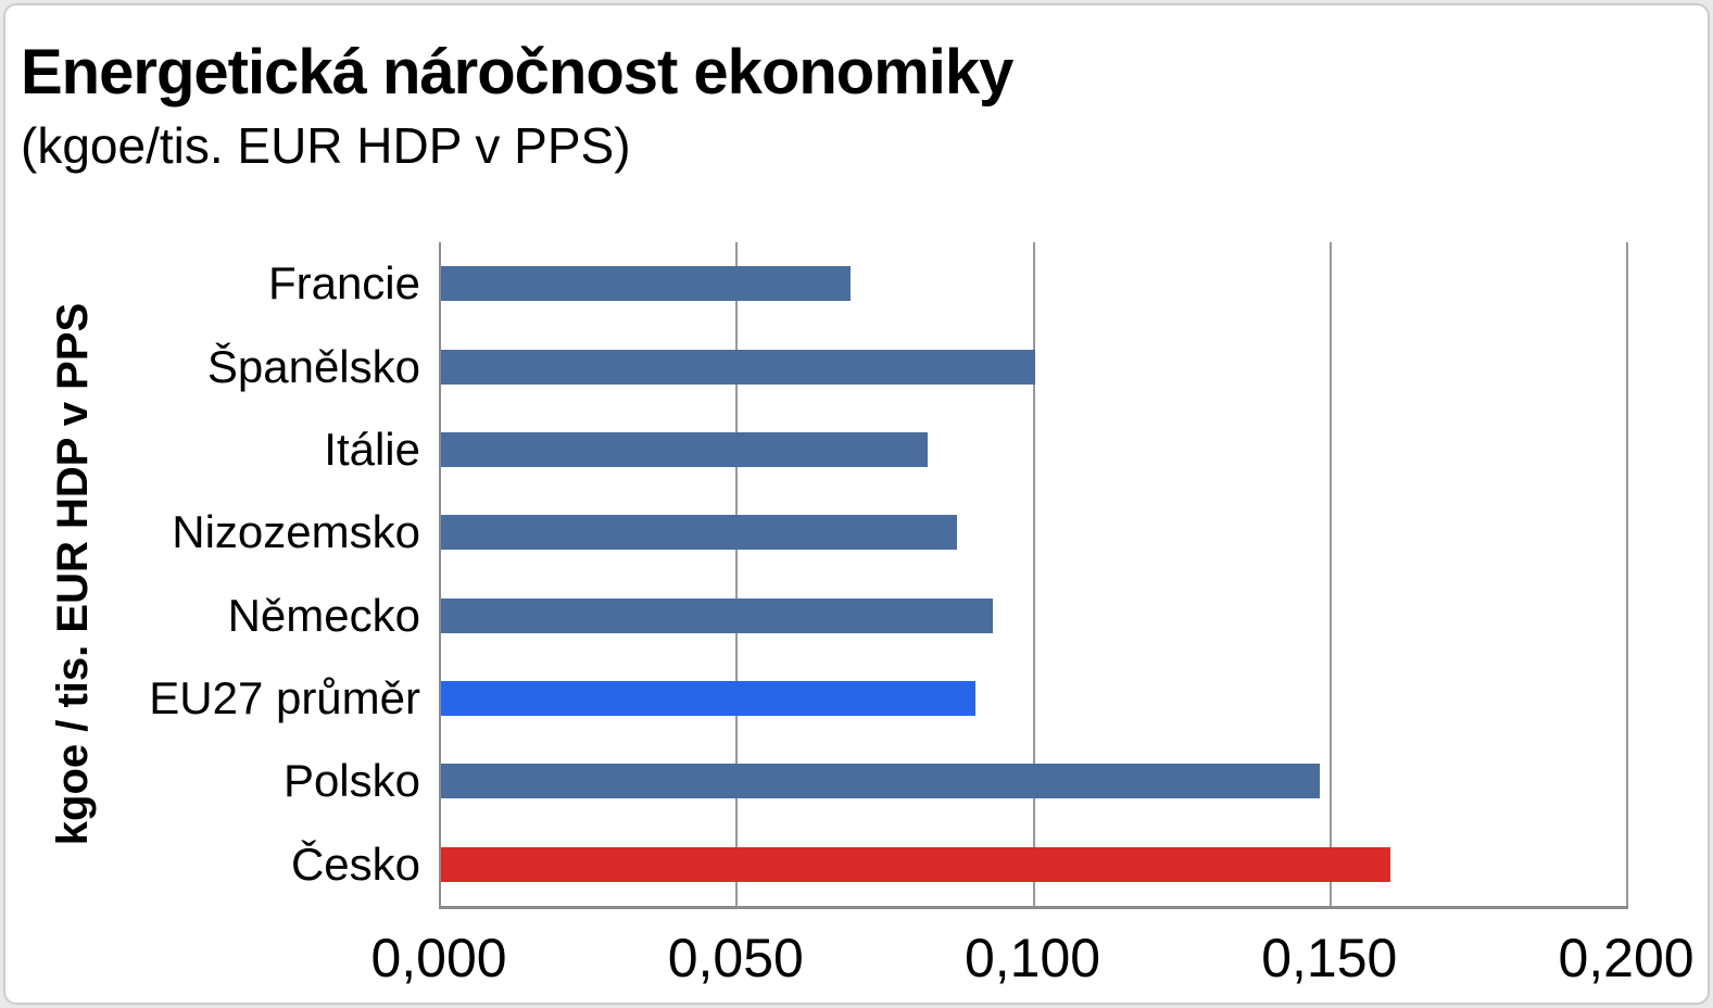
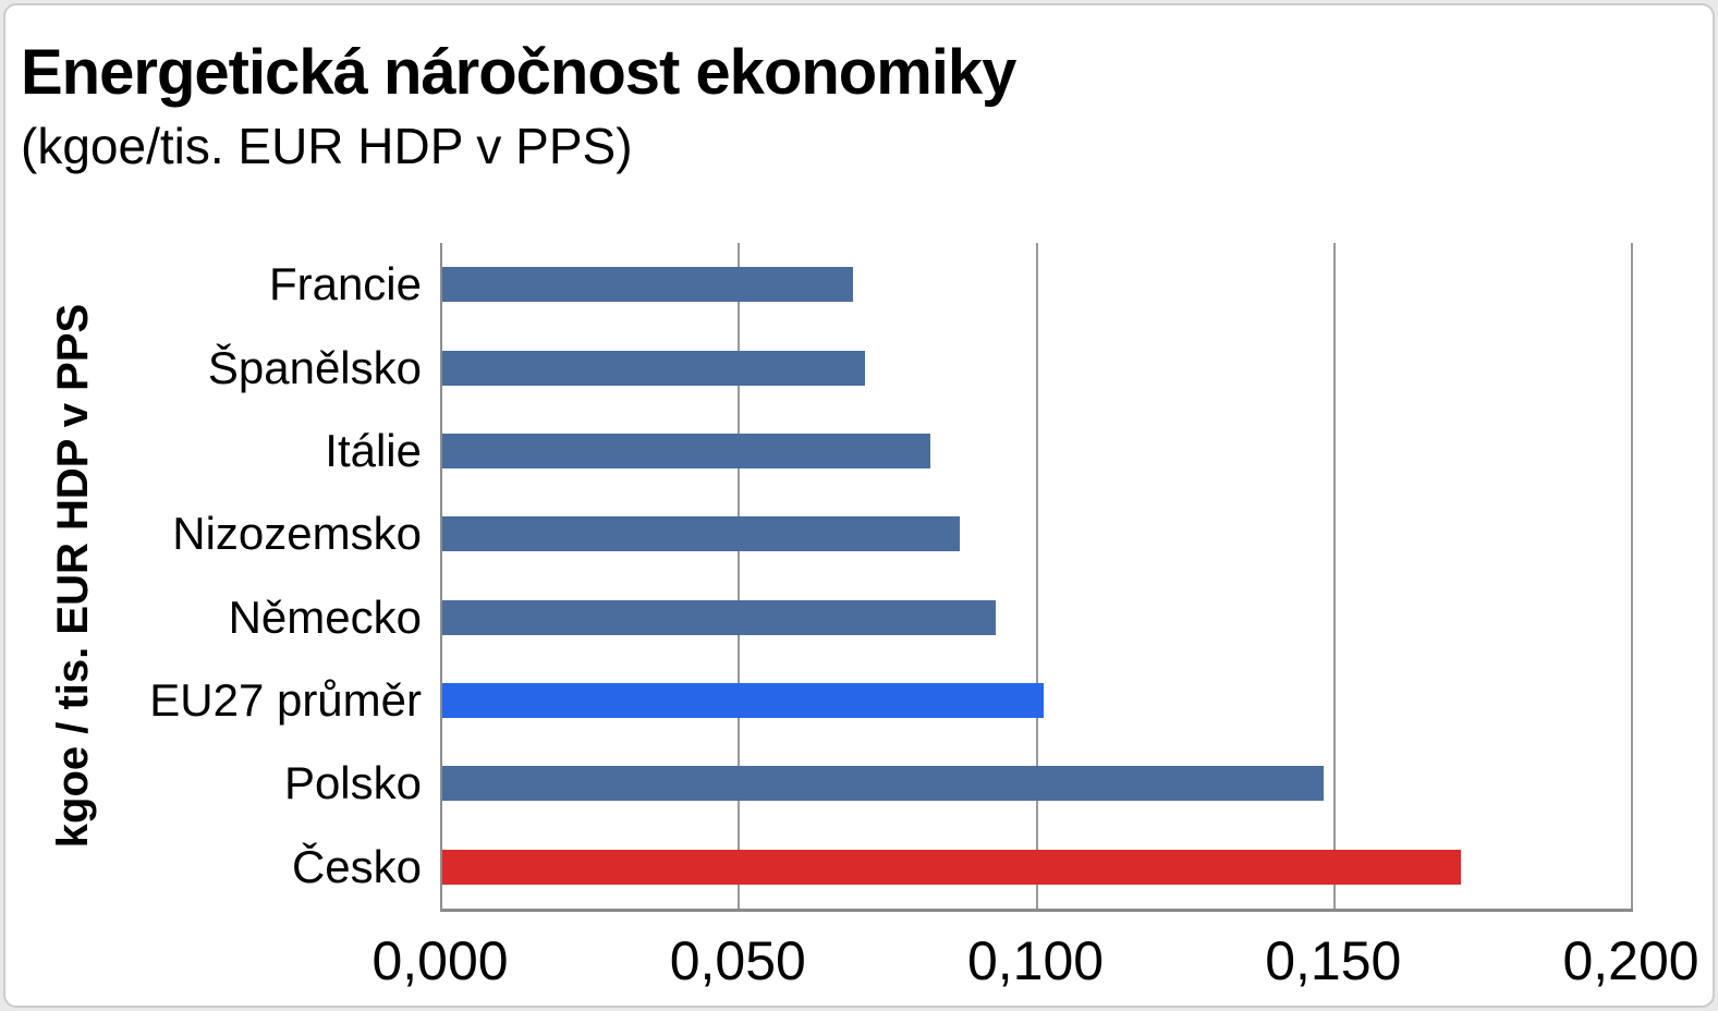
Španělsko: 0,10 -> 0,07
EU27 průměr: 0,09 -> 0,10
Česko: 0,16 -> 0,17
